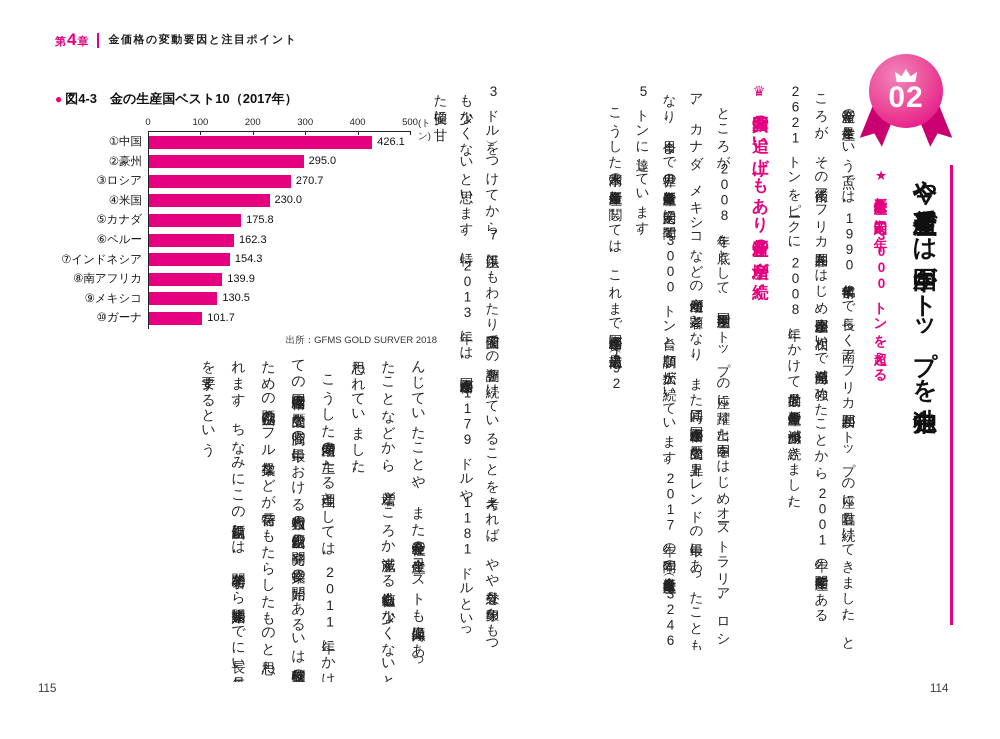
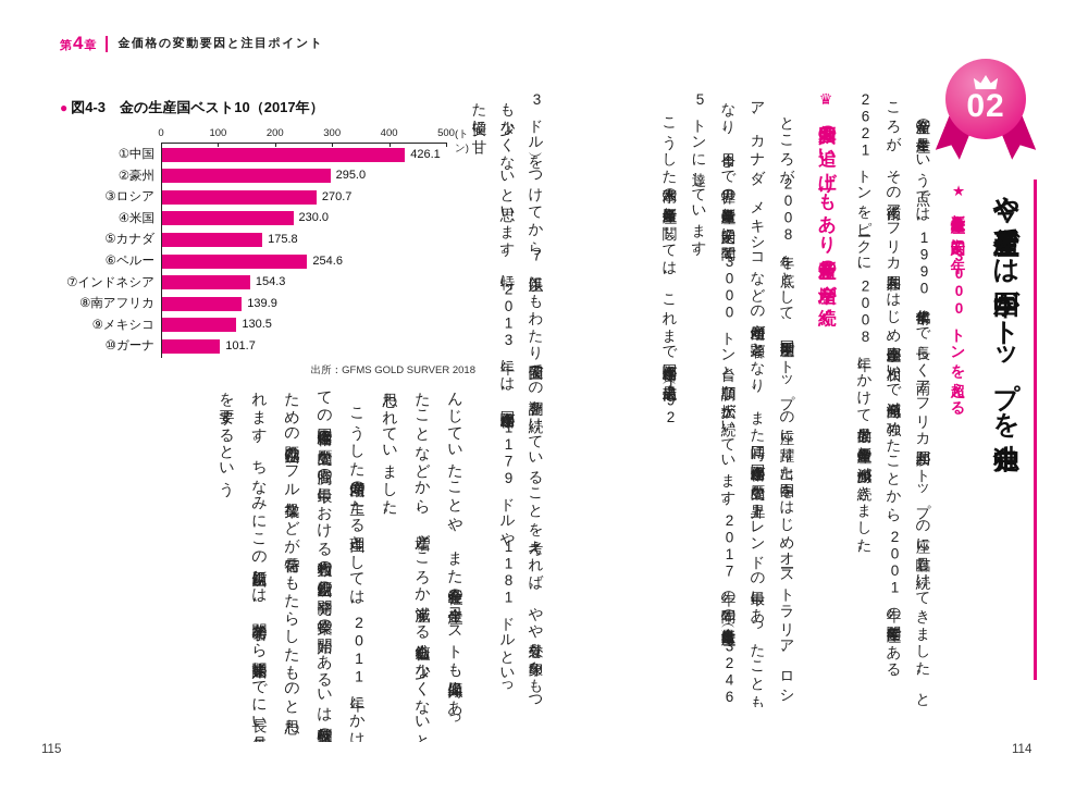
⑥ペルー: 162.3 -> 254.6
